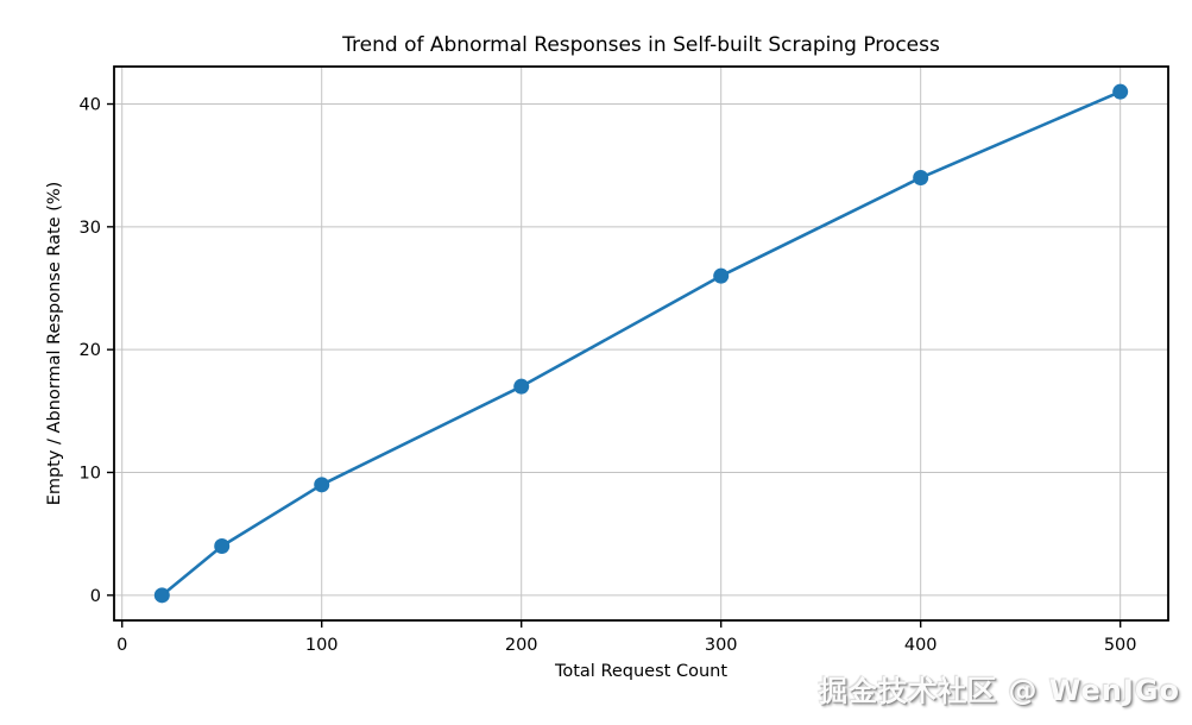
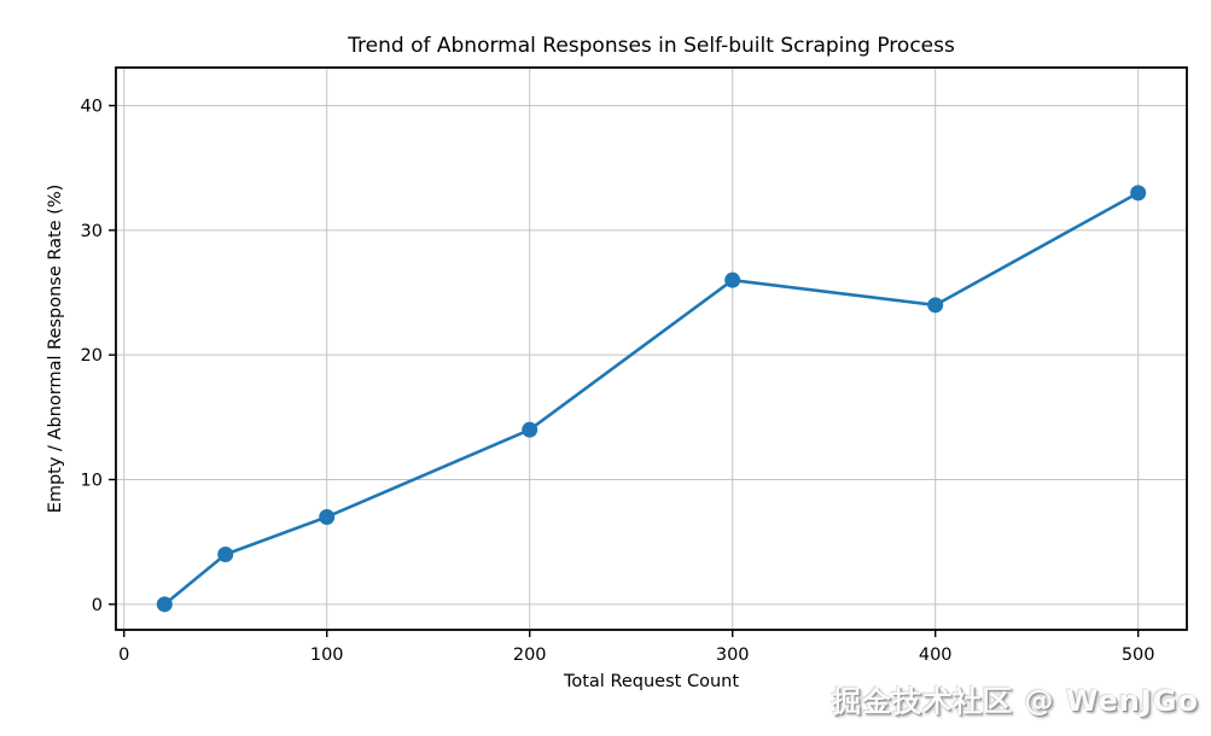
100: 9 -> 7
200: 17 -> 14
400: 34 -> 24
500: 41 -> 33
